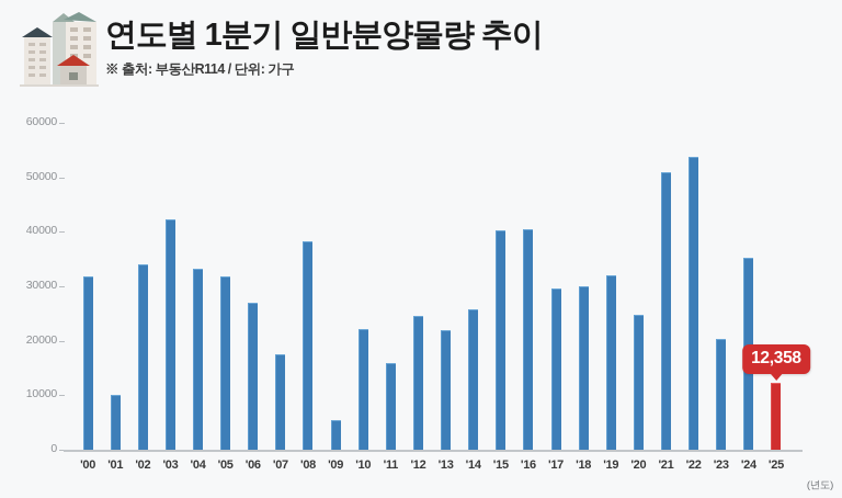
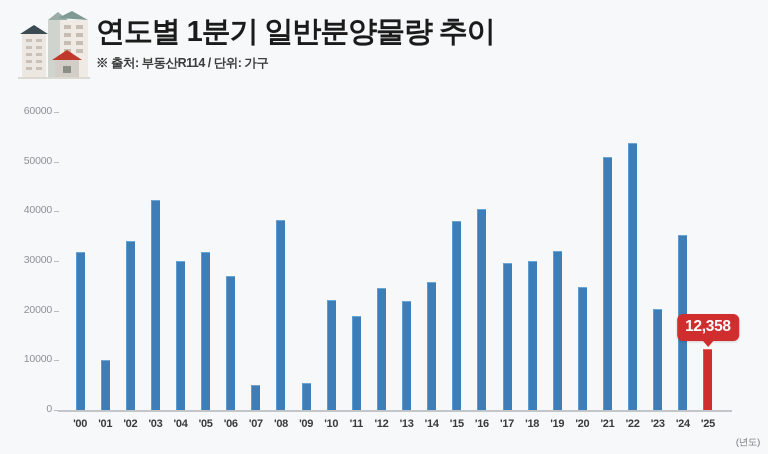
'04: 33000 -> 30000
'07: 18000 -> 5000
'11: 16000 -> 19000
'15: 40000 -> 38000
